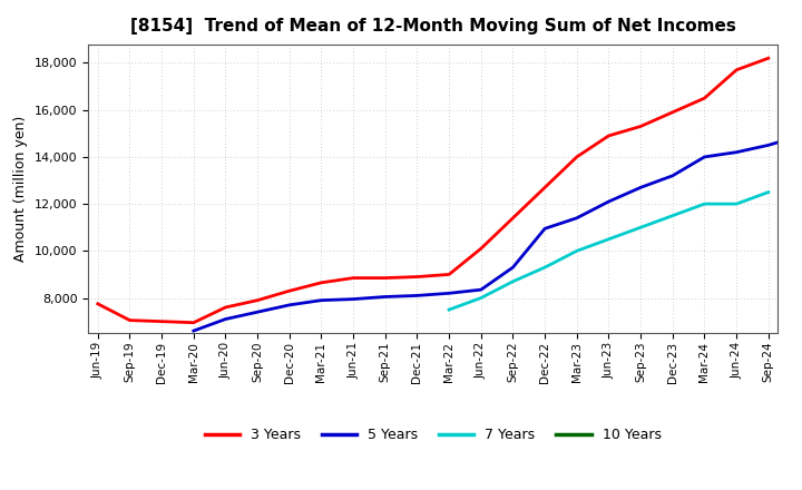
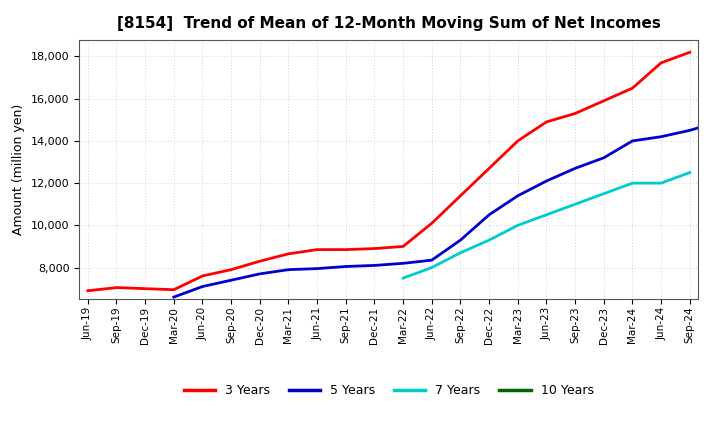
3 Years/Jun-19: 7,750 -> 6,900
5 Years/Dec-22: 10,950 -> 10,500
